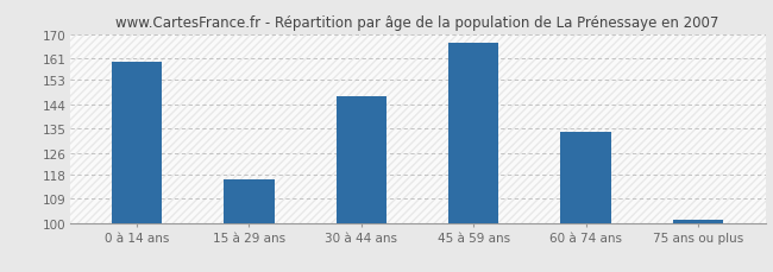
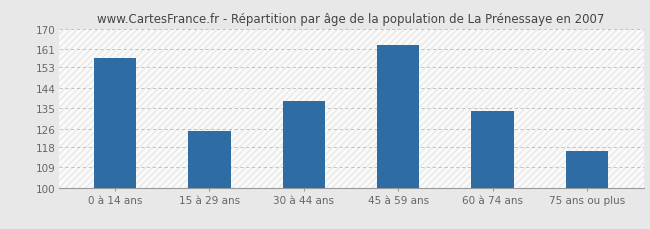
0 à 14 ans: 160 -> 157
15 à 29 ans: 116 -> 125
30 à 44 ans: 147 -> 138
45 à 59 ans: 167 -> 163
75 ans ou plus: 101 -> 116
